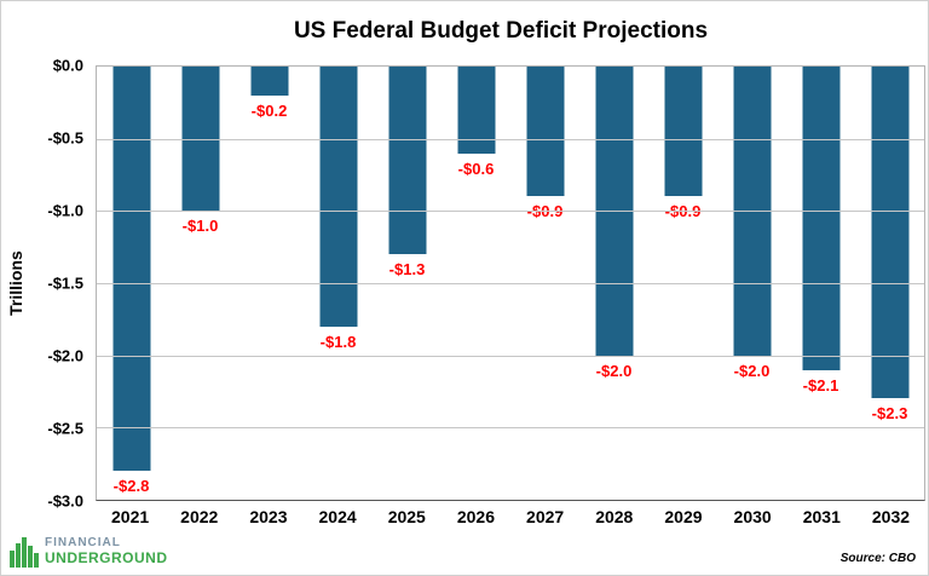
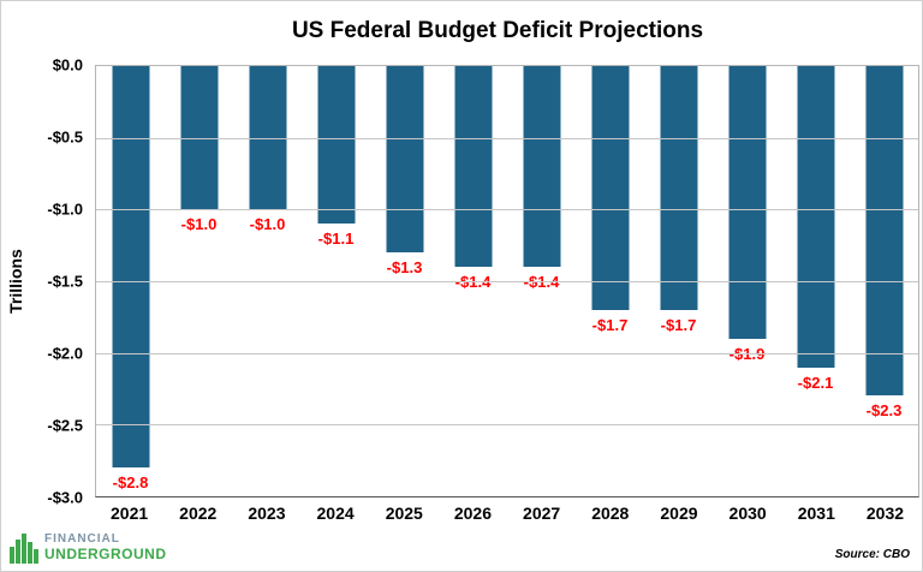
2023: -$0.2 -> -$1.0
2024: -$1.8 -> -$1.1
2026: -$0.6 -> -$1.4
2027: -$0.9 -> -$1.4
2028: -$2.0 -> -$1.7
2029: -$0.9 -> -$1.7
2030: -$2.0 -> -$1.9
